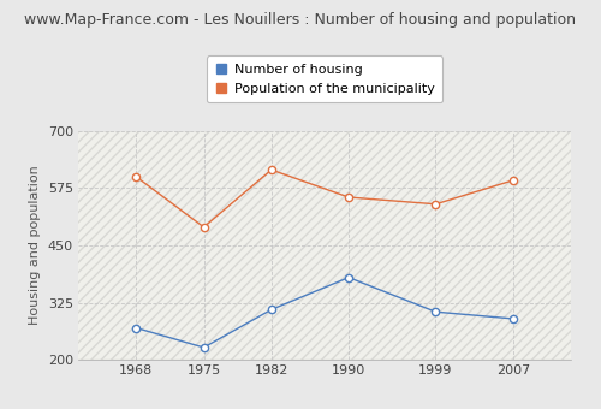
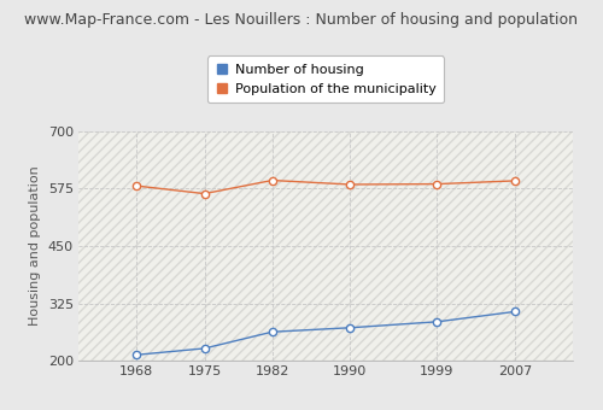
Number of housing/1968: 270 -> 213
Population of the municipality/1968: 600 -> 581
Population of the municipality/1975: 490 -> 564
Number of housing/1982: 310 -> 263
Population of the municipality/1982: 615 -> 593
Number of housing/1990: 380 -> 272
Population of the municipality/1990: 555 -> 584
Number of housing/1999: 305 -> 285
Population of the municipality/1999: 540 -> 585
Number of housing/2007: 290 -> 307
